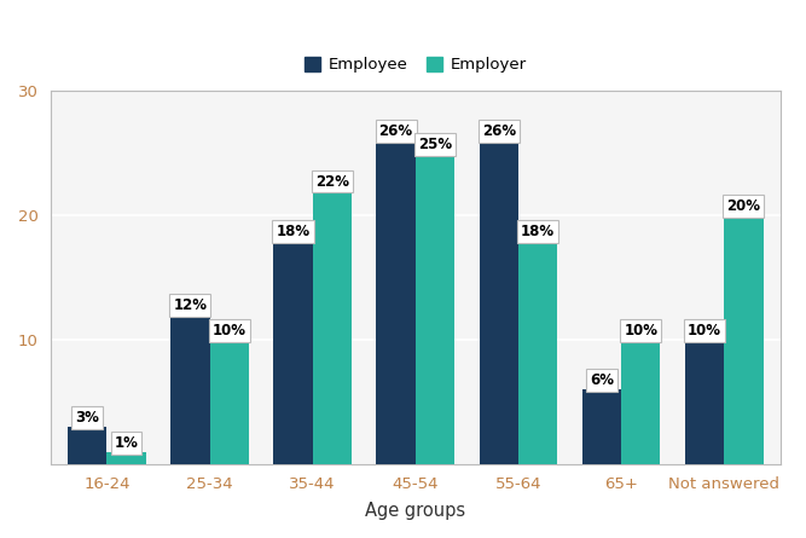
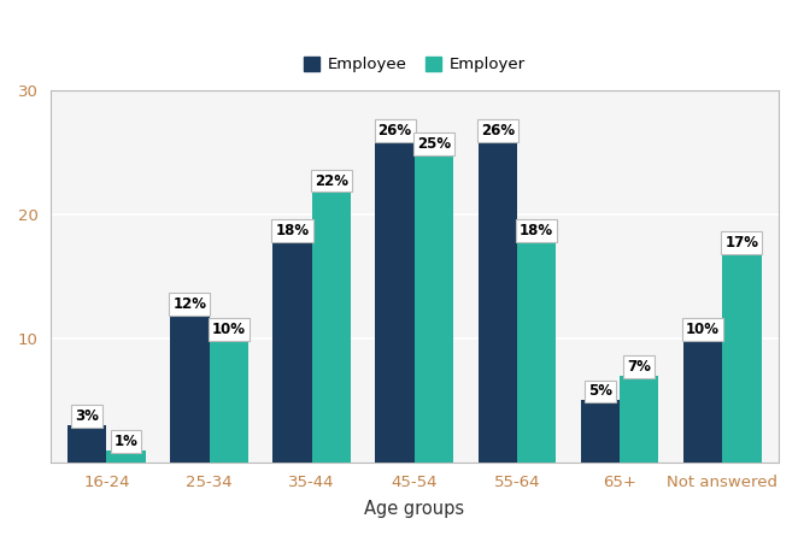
Employee/65+: 6% -> 5%
Employer/65+: 10% -> 7%
Employer/Not answered: 20% -> 17%
